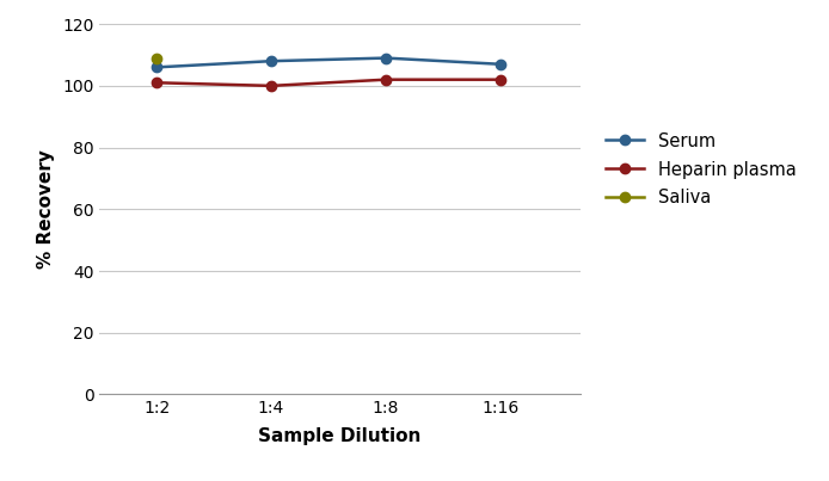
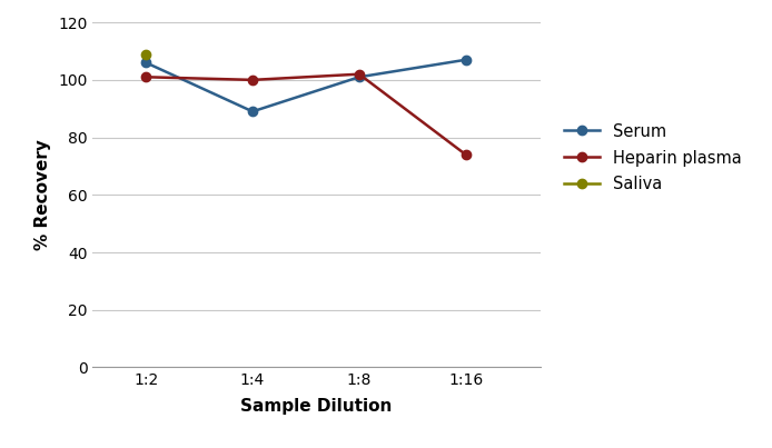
Serum/1:4: 108 -> 89
Serum/1:8: 109 -> 101
Heparin plasma/1:16: 102 -> 74
